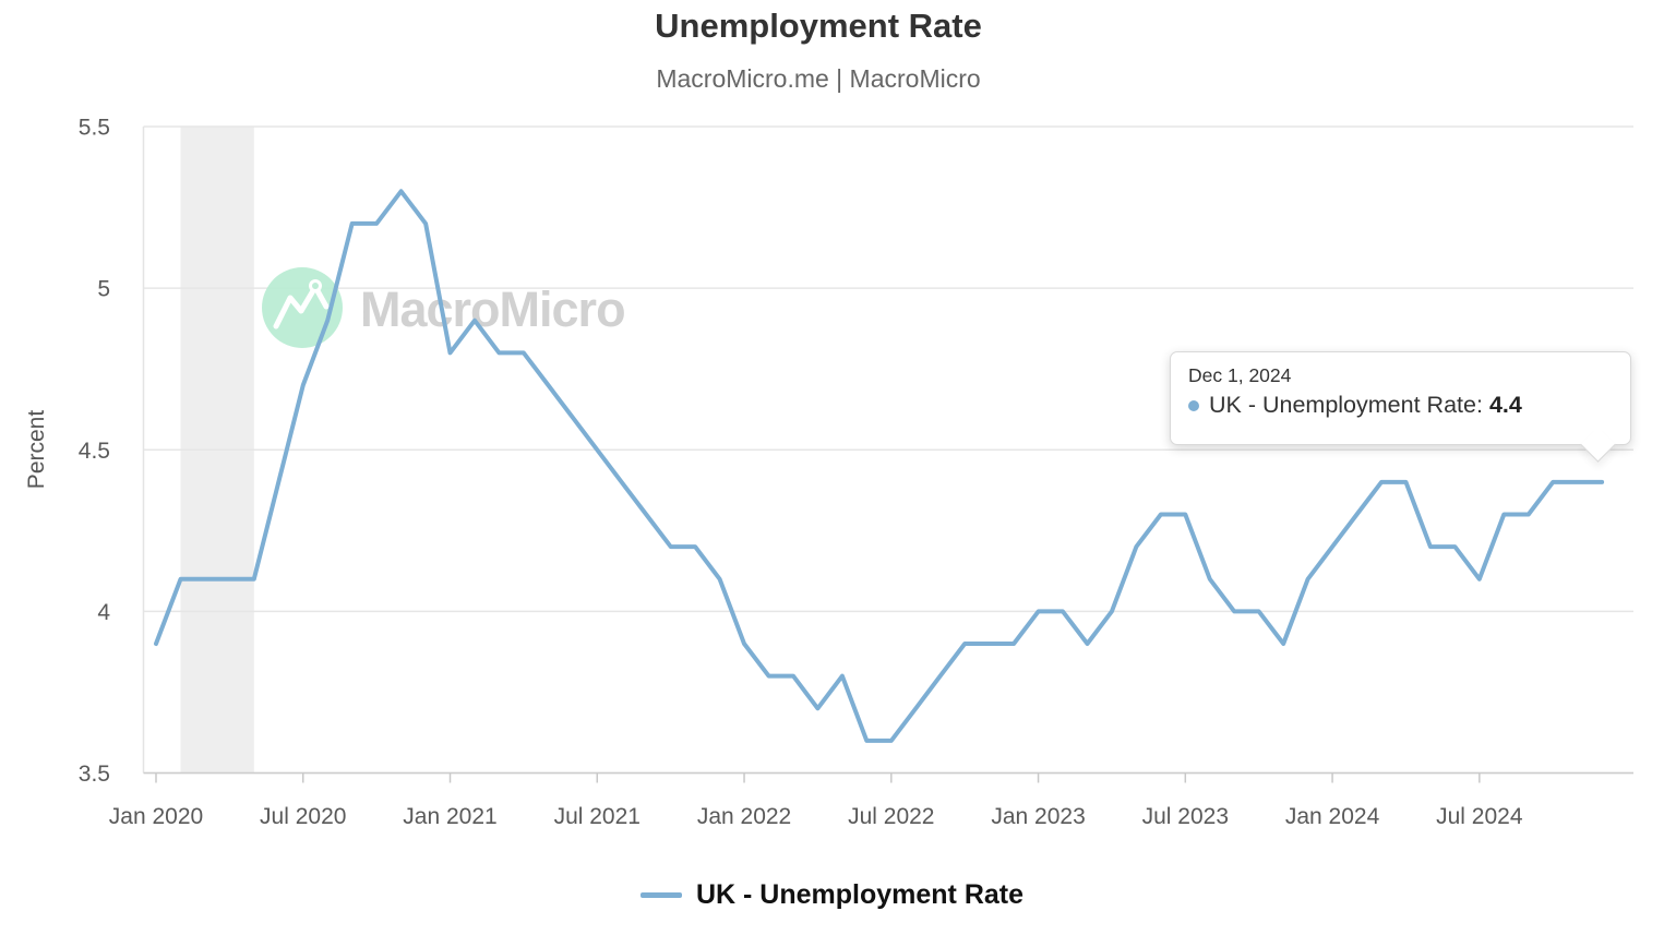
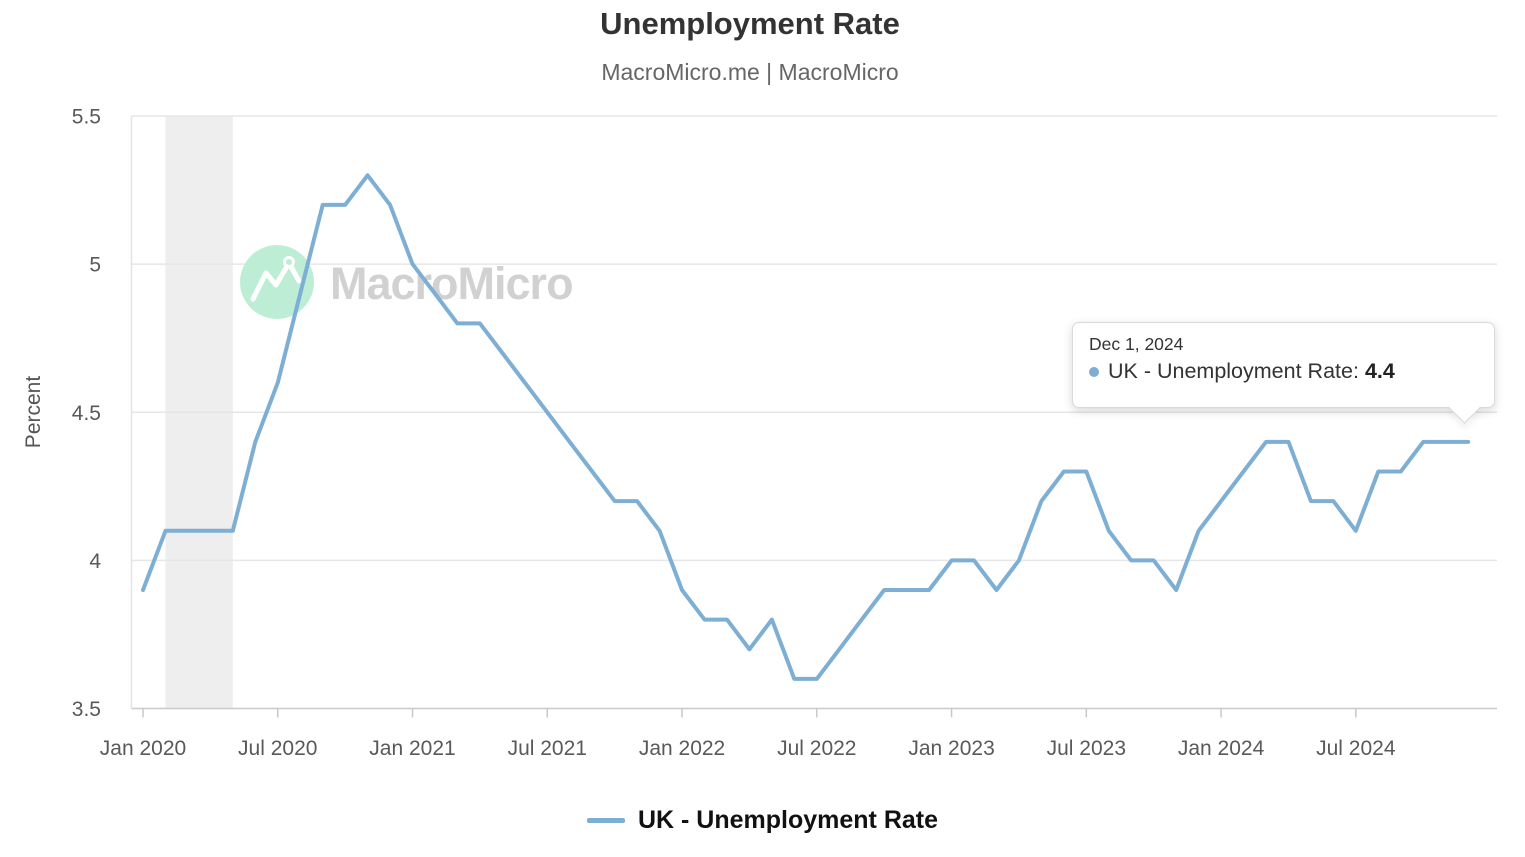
Jul 2020: 4.7 -> 4.6
Jan 2021: 4.8 -> 5.0
